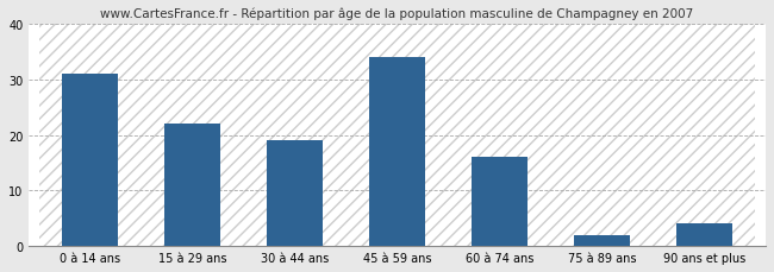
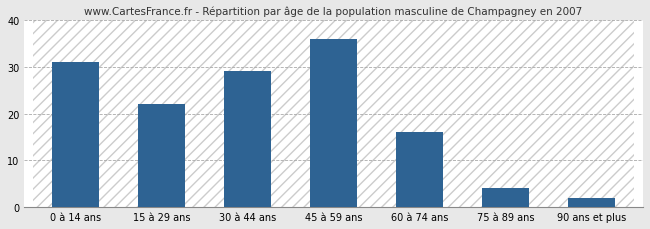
30 à 44 ans: 19 -> 29
45 à 59 ans: 34 -> 36
75 à 89 ans: 2 -> 4
90 ans et plus: 4 -> 2
